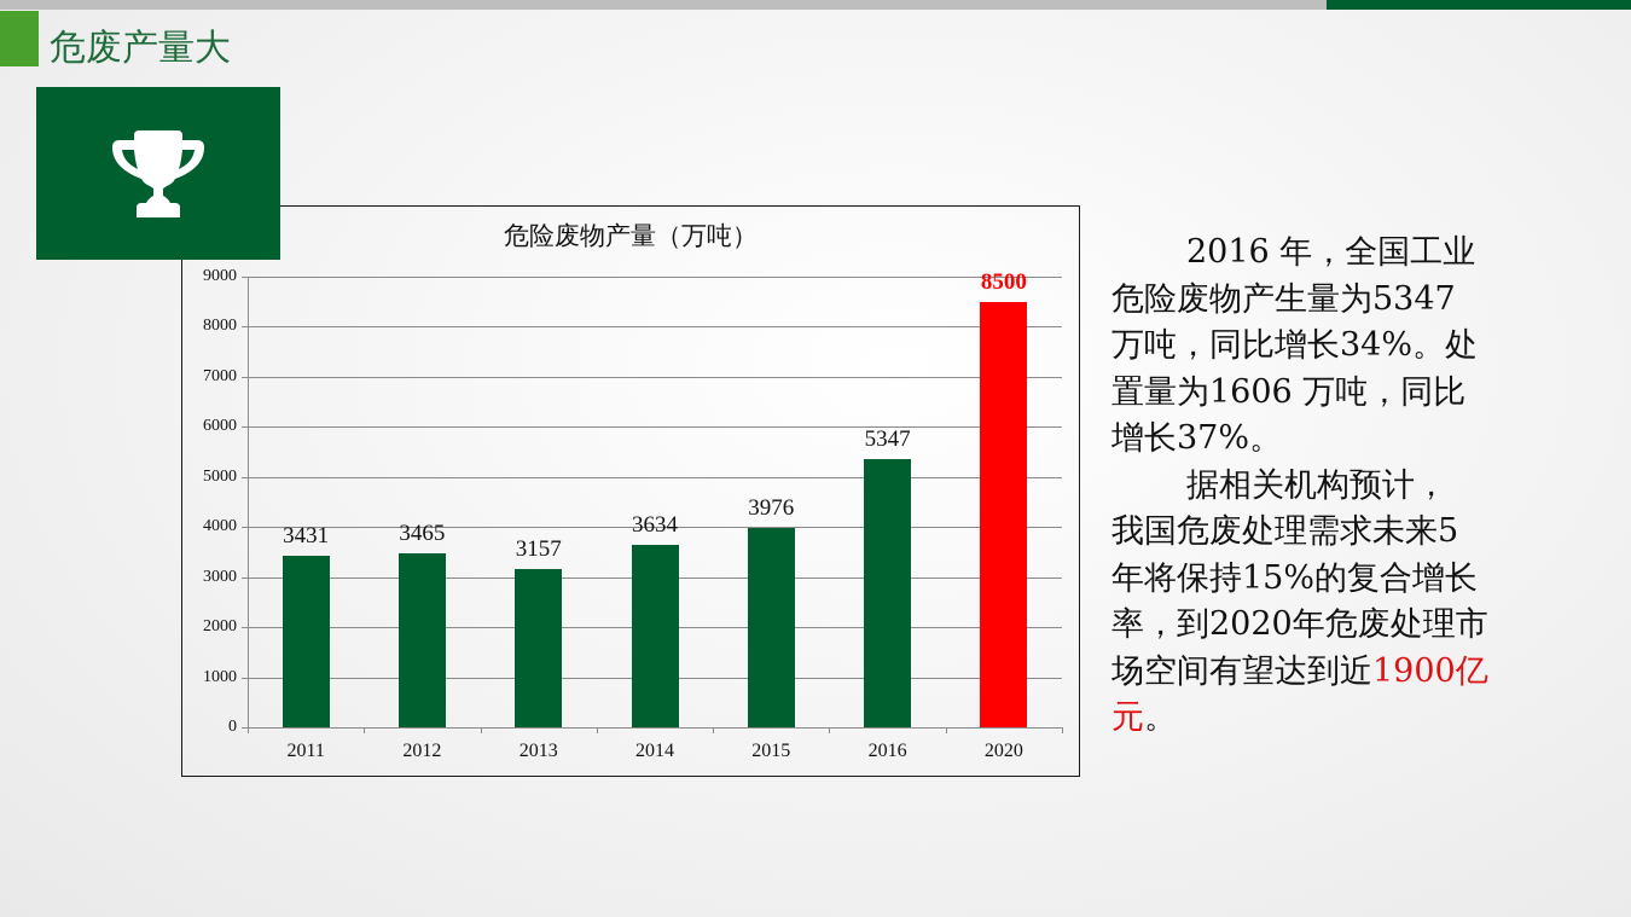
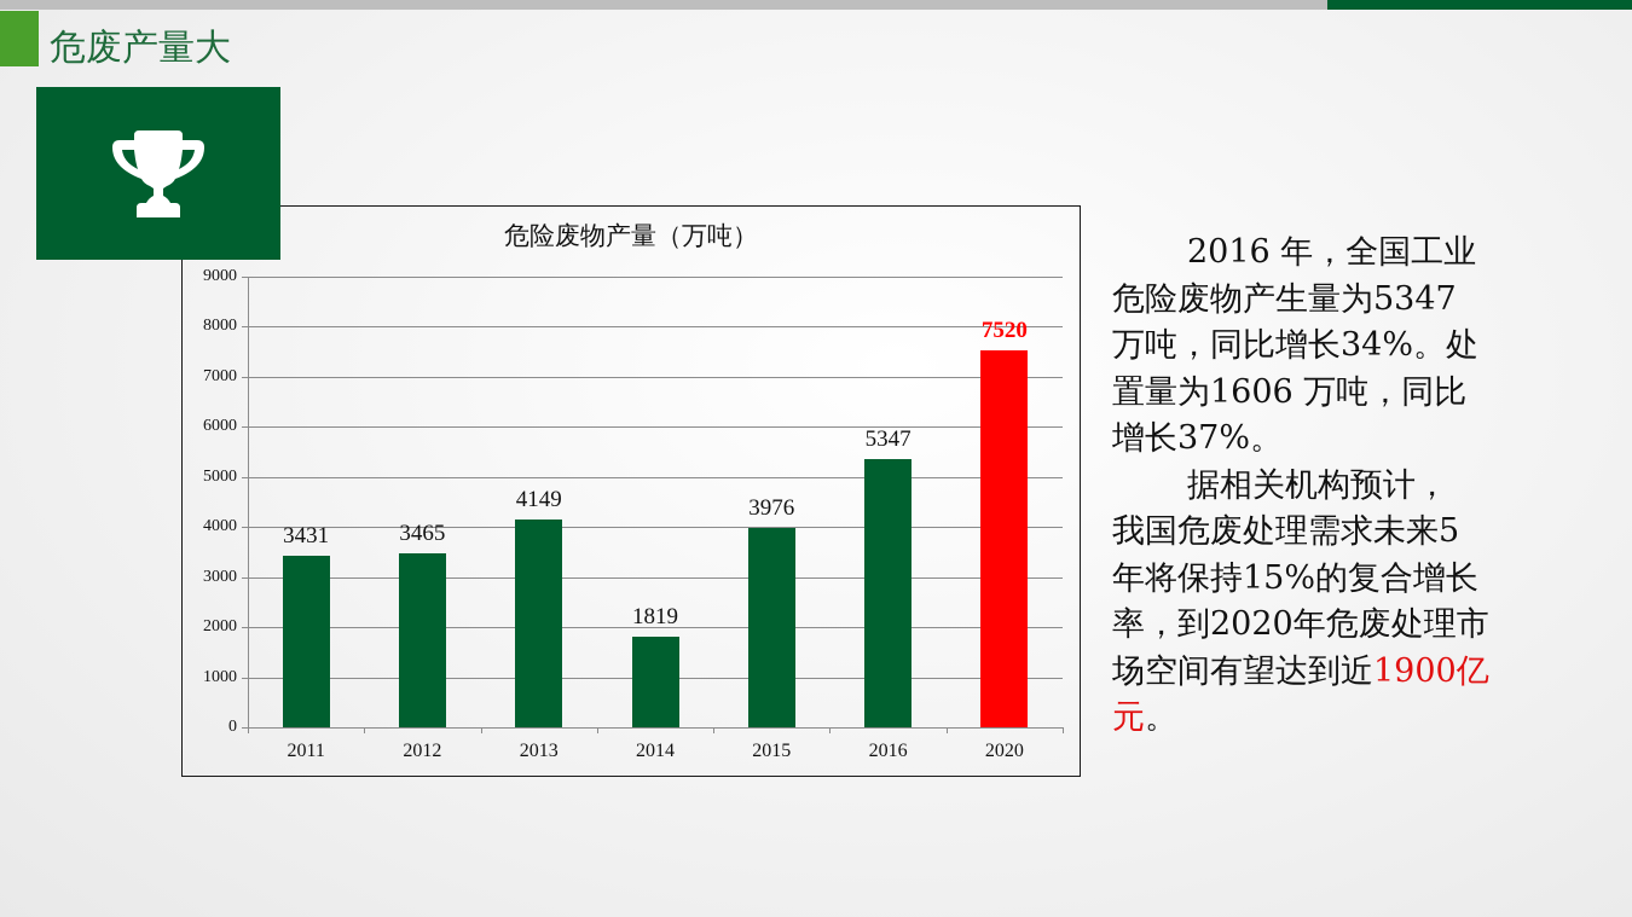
2013: 3157 -> 4149
2014: 3634 -> 1819
2020: 8500 -> 7520
